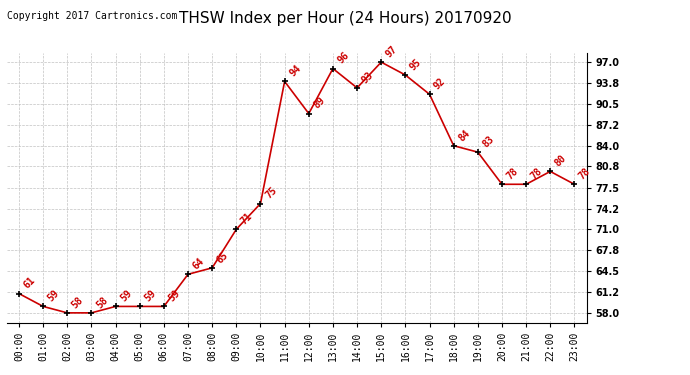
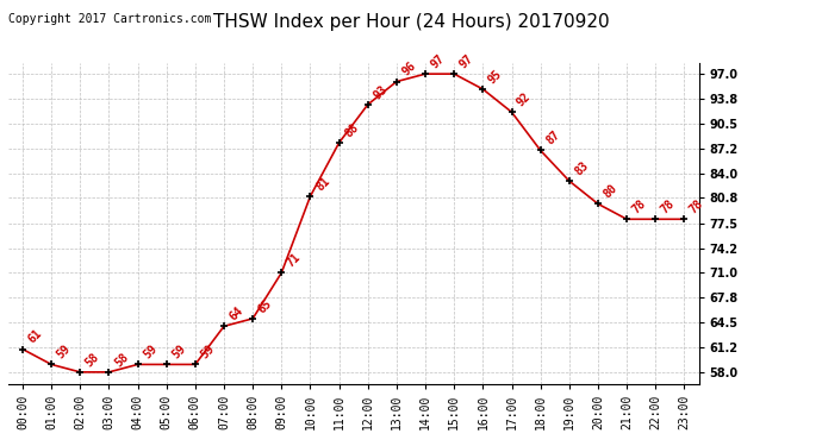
10:00: 75 -> 81
11:00: 94 -> 88
12:00: 89 -> 93
14:00: 93 -> 97
18:00: 84 -> 87
20:00: 78 -> 80
22:00: 80 -> 78
